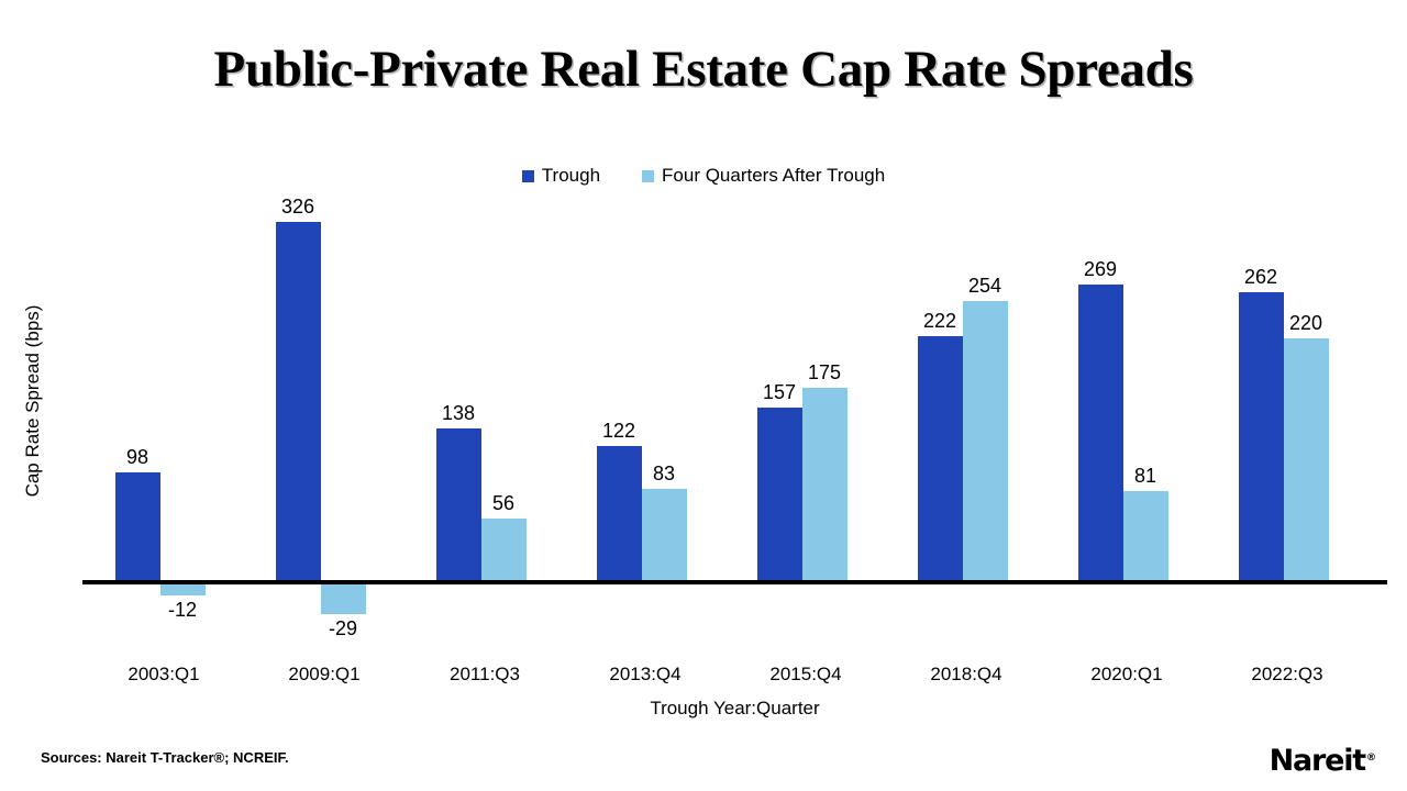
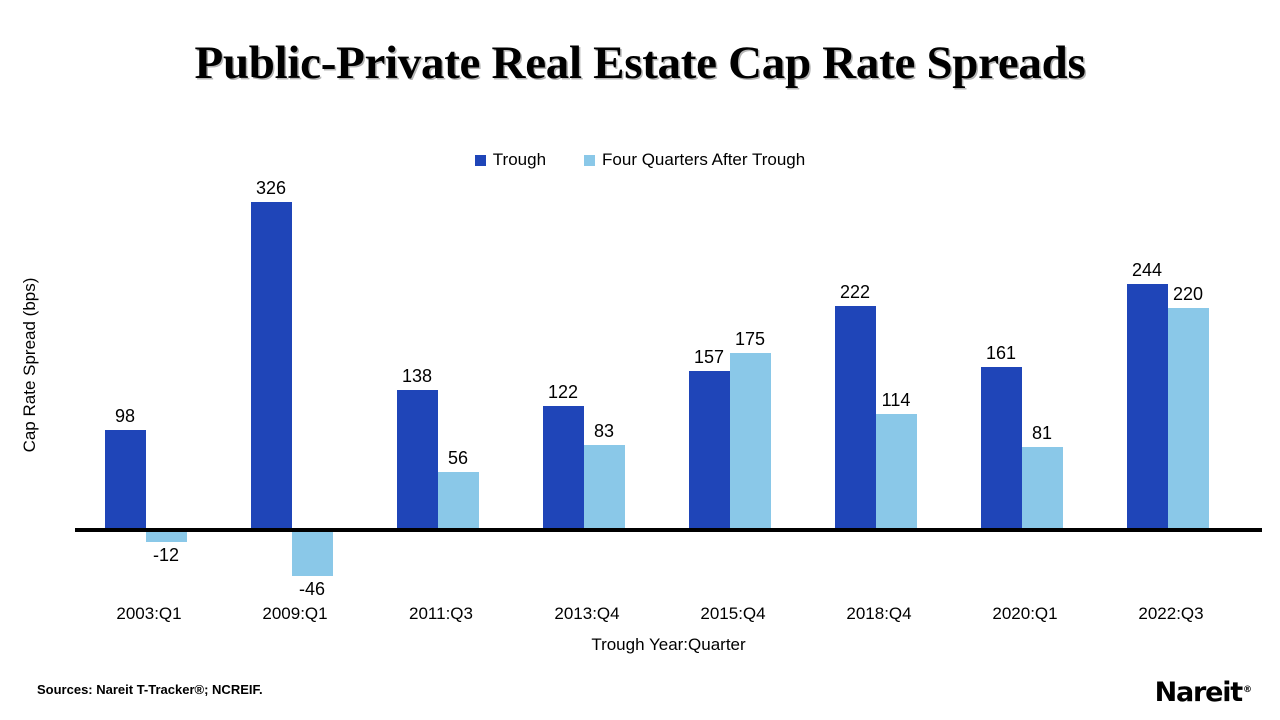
Four Quarters After Trough/2009:Q1: -29 -> -46
Four Quarters After Trough/2018:Q4: 254 -> 114
Trough/2020:Q1: 269 -> 161
Trough/2022:Q3: 262 -> 244
